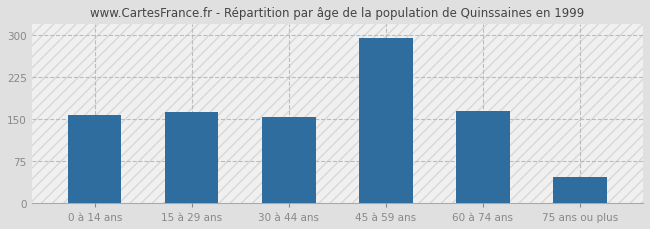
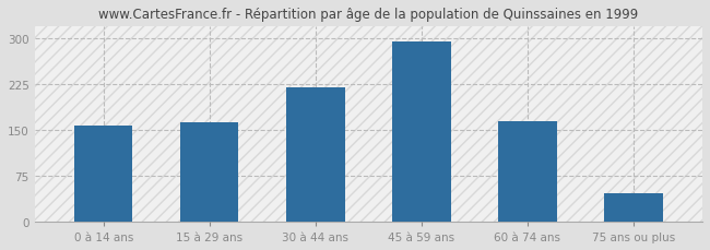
30 à 44 ans: 154 -> 220
